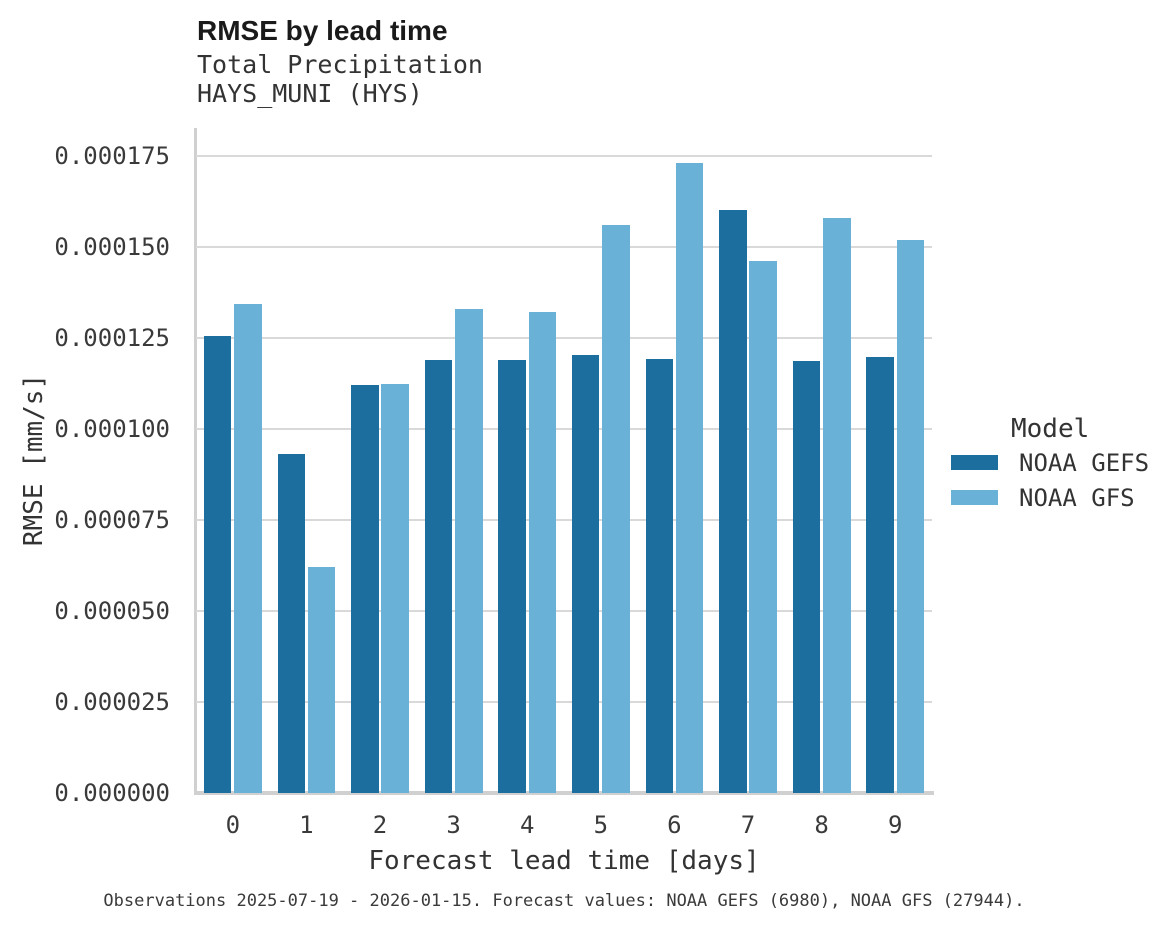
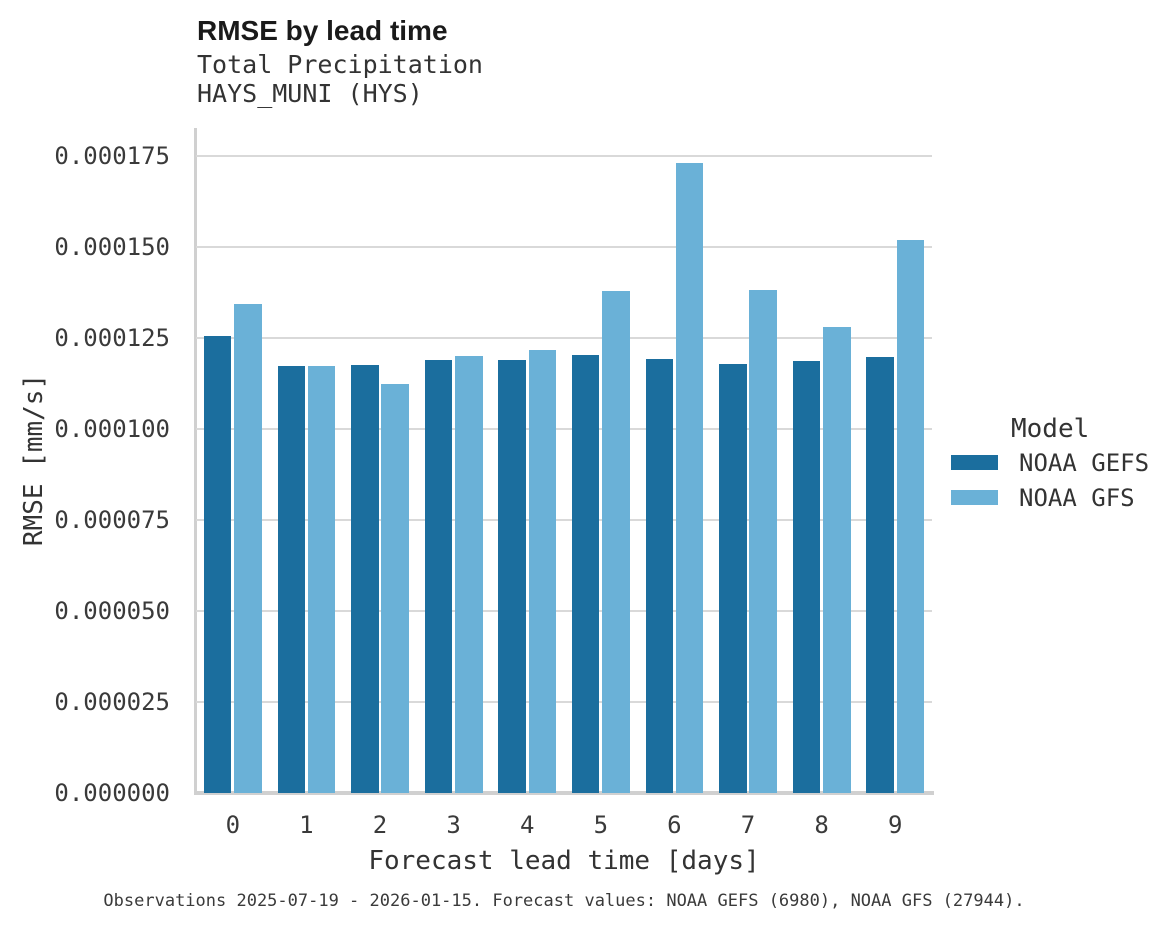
NOAA GEFS/1: 0.000093 -> 0.000117
NOAA GFS/1: 0.000062 -> 0.000117
NOAA GEFS/2: 0.000112 -> 0.000117
NOAA GFS/3: 0.000133 -> 0.000120
NOAA GFS/4: 0.000132 -> 0.000122
NOAA GFS/5: 0.000156 -> 0.000138
NOAA GEFS/7: 0.000160 -> 0.000118
NOAA GFS/7: 0.000146 -> 0.000138
NOAA GFS/8: 0.000158 -> 0.000128
